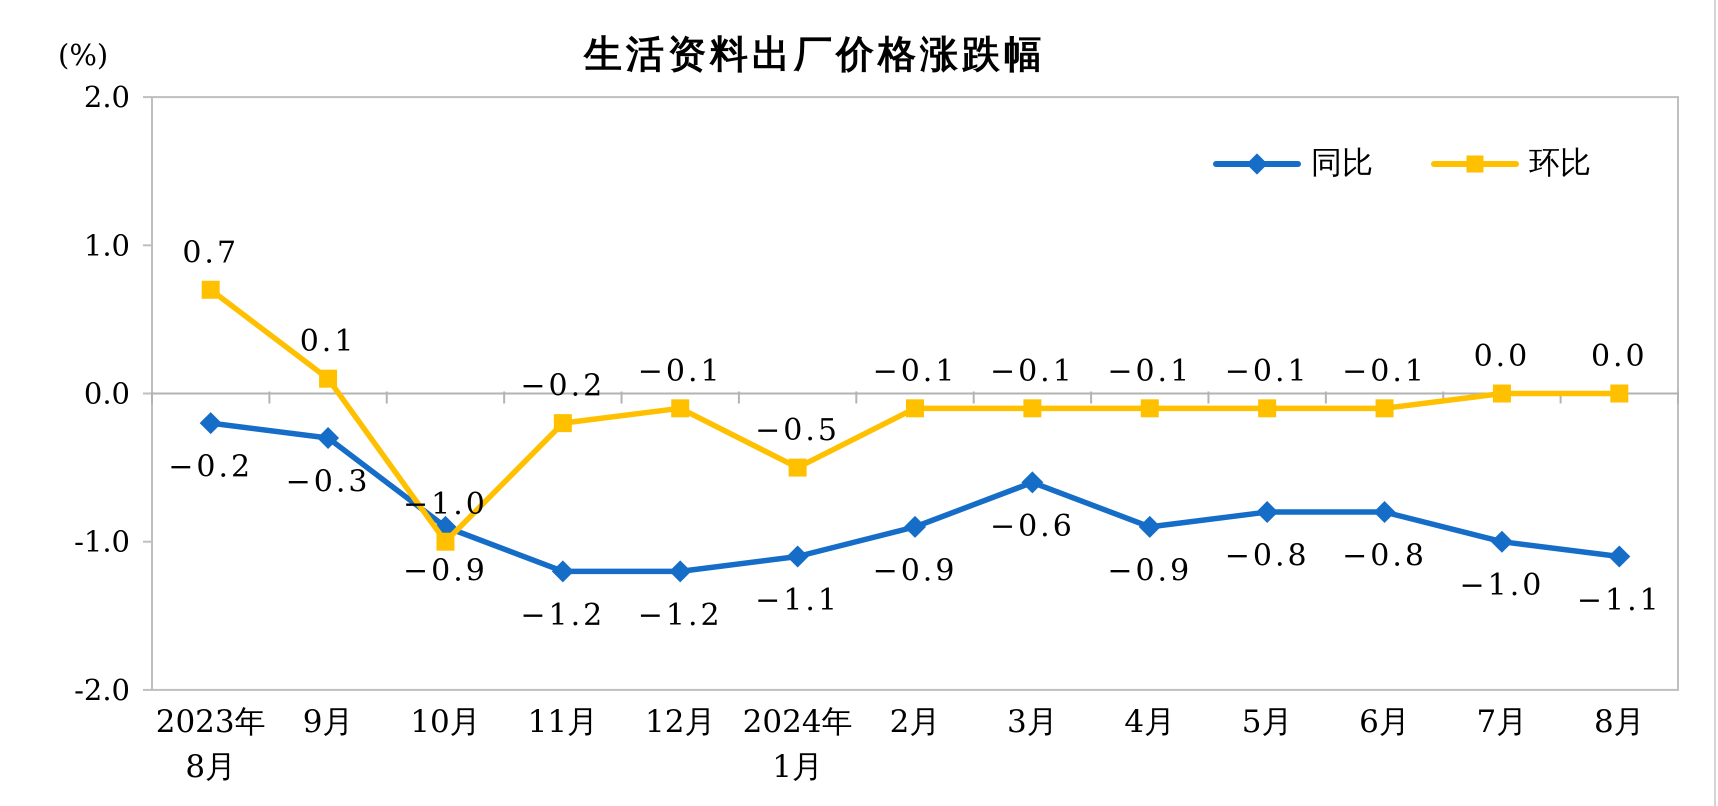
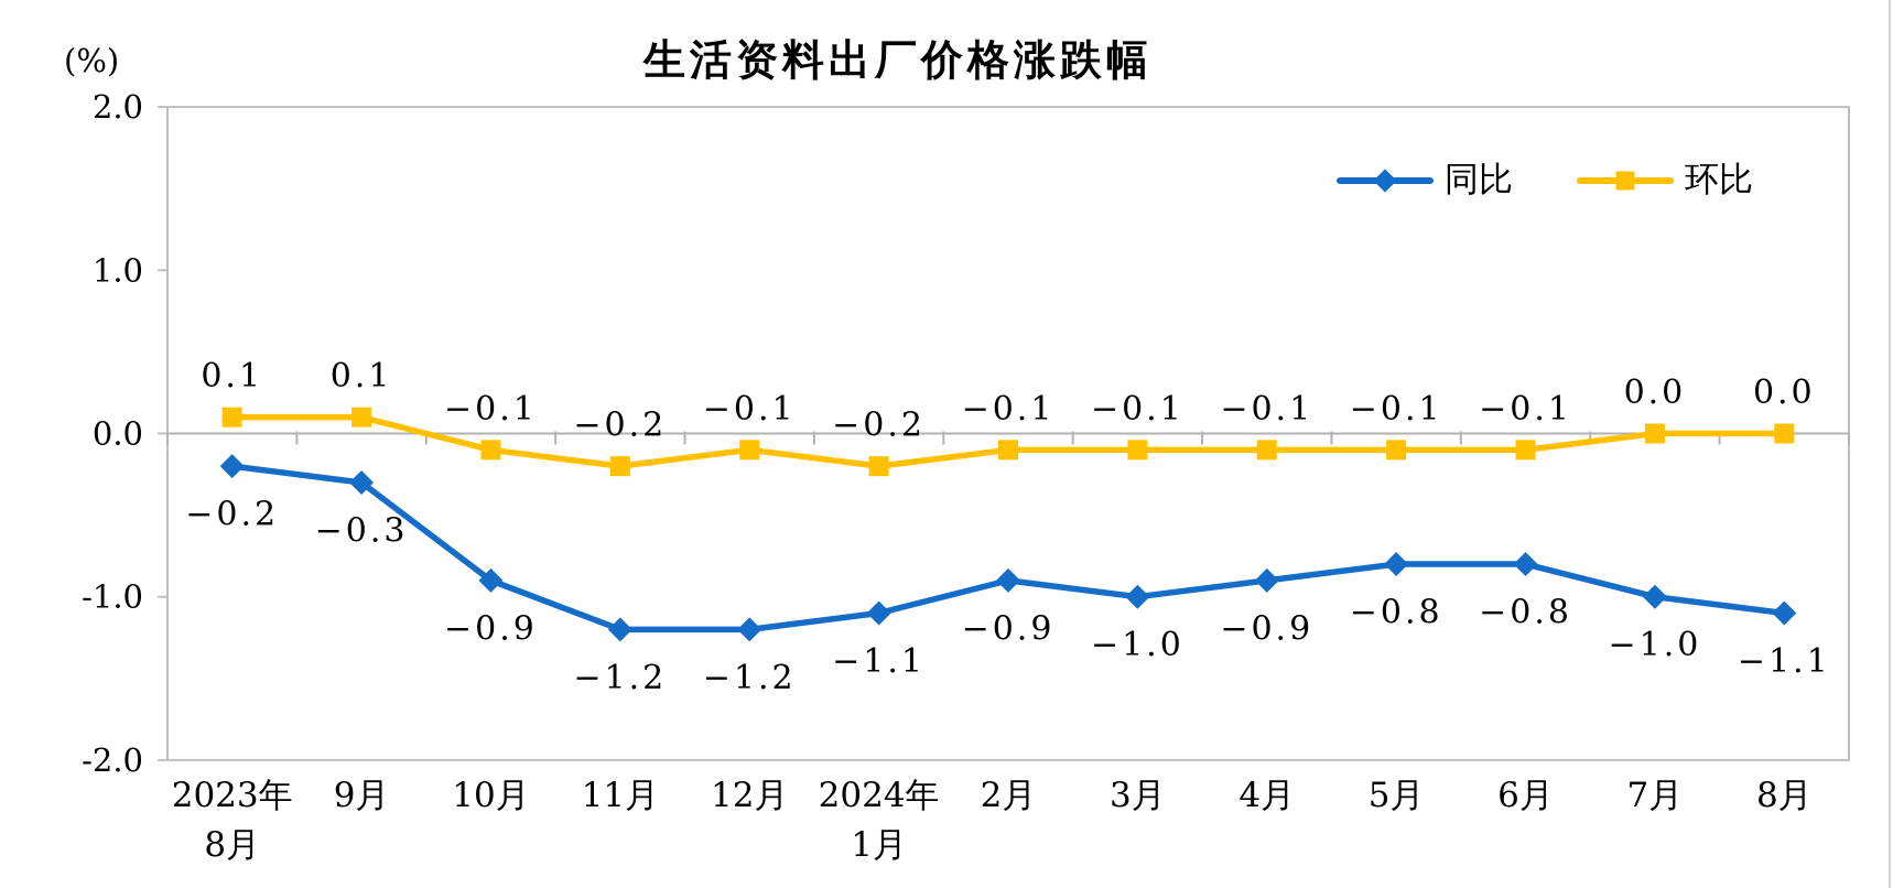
环比/2023年 8月: 0.7 -> 0.1
环比/10月: −1.0 -> −0.1
环比/2024年 1月: −0.5 -> −0.2
同比/3月: −0.6 -> −1.0
